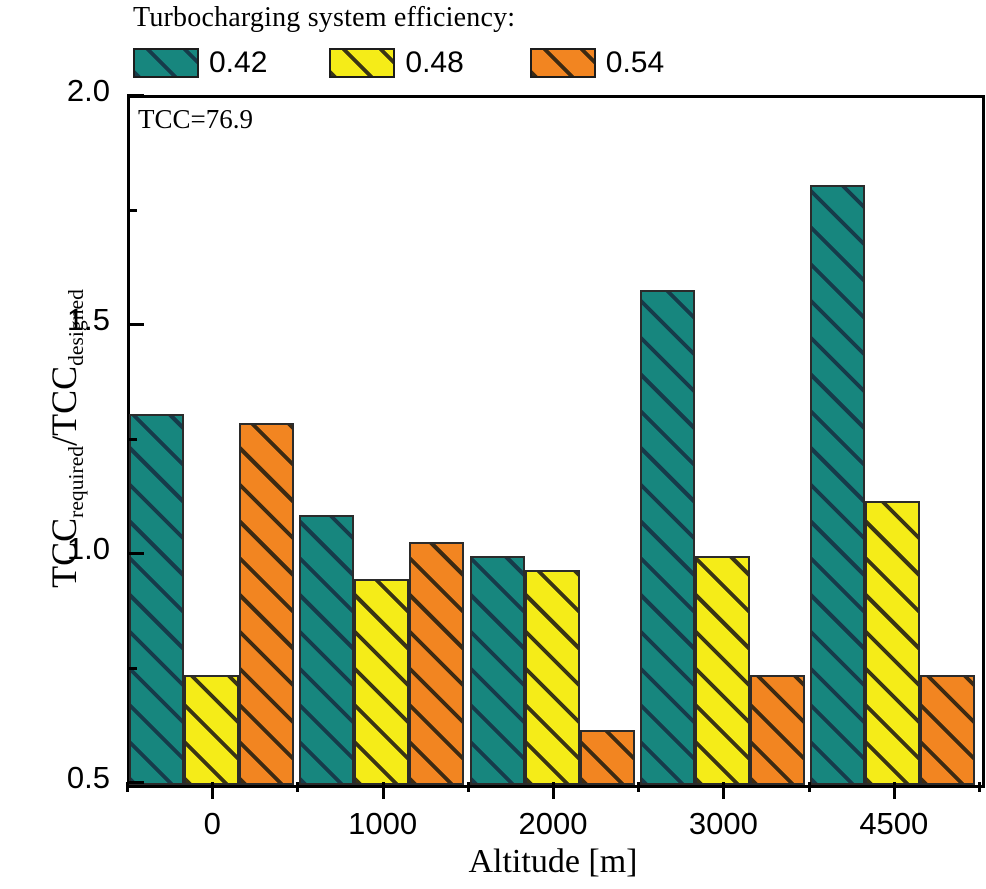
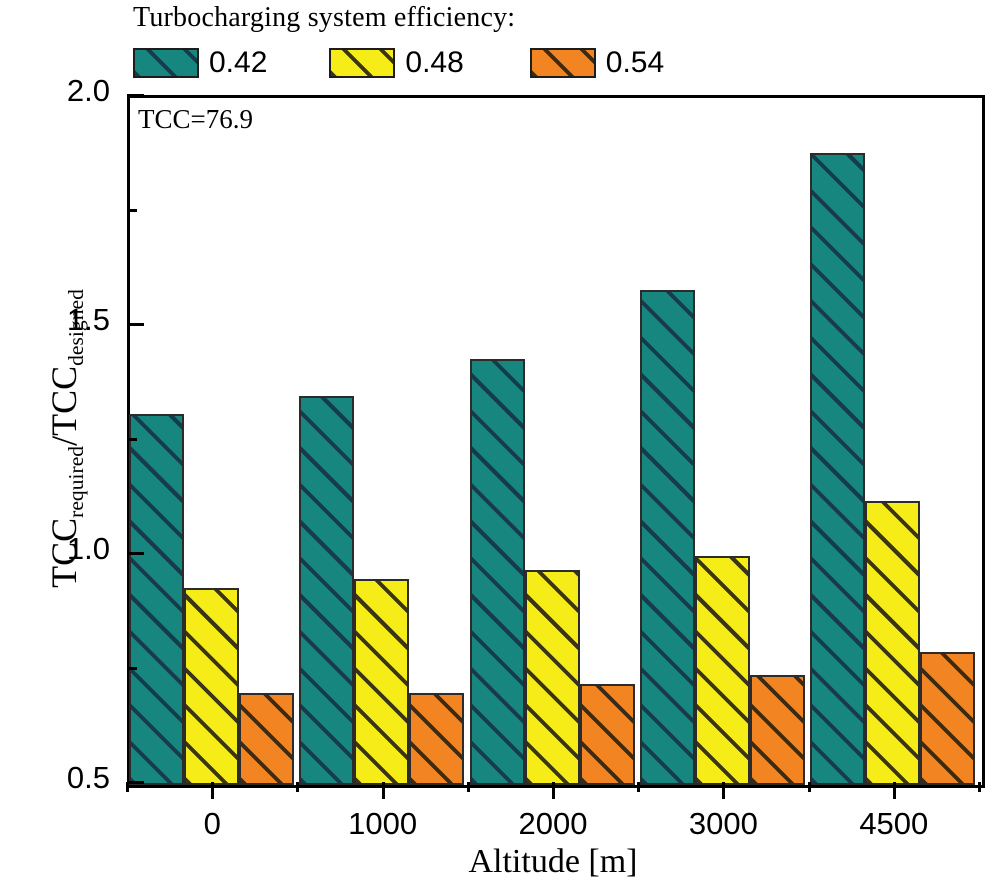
0.48/0: 0.74 -> 0.93
0.54/0: 1.29 -> 0.70
0.42/1000: 1.09 -> 1.35
0.54/1000: 1.03 -> 0.70
0.42/2000: 1.00 -> 1.43
0.54/2000: 0.62 -> 0.72
0.42/4500: 1.81 -> 1.88
0.54/4500: 0.74 -> 0.79
